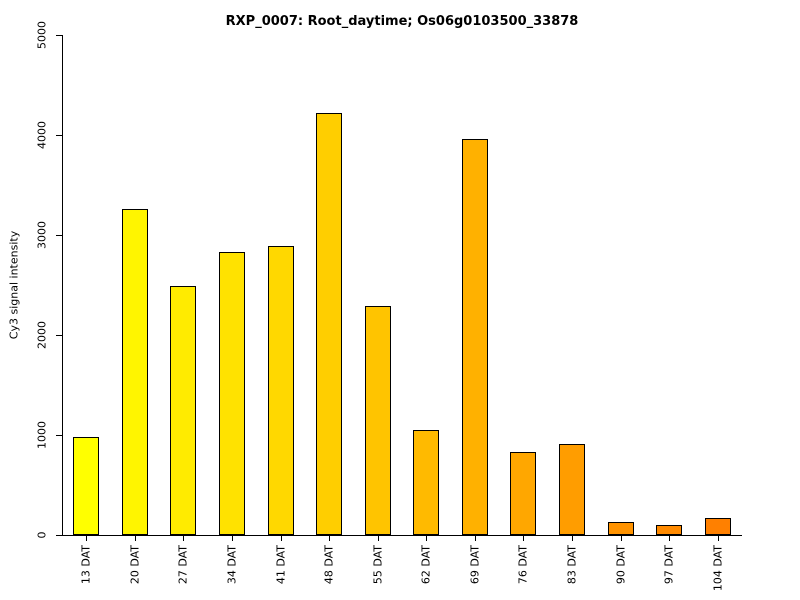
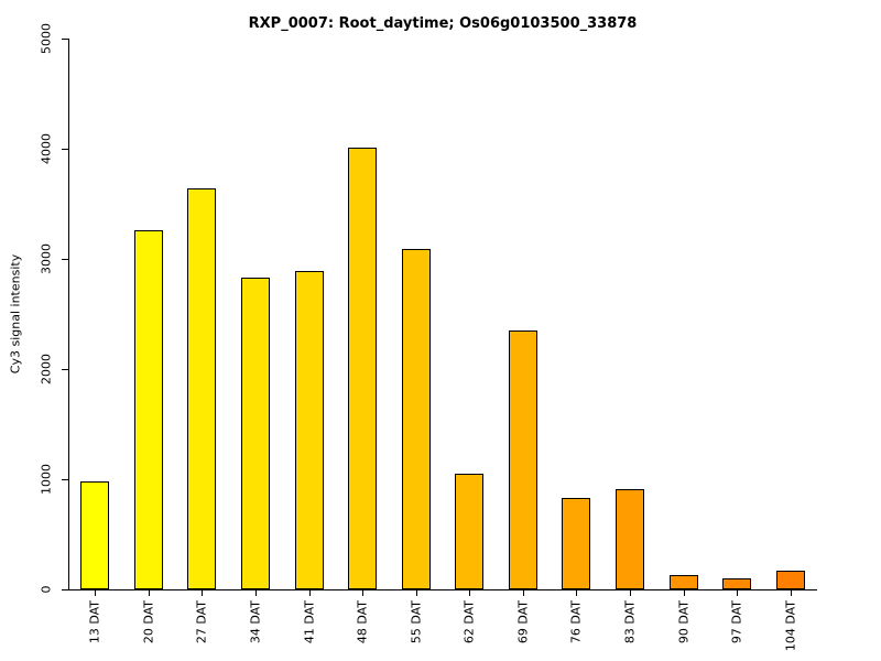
27 DAT: 2490 -> 3640
48 DAT: 4220 -> 4010
55 DAT: 2290 -> 3090
69 DAT: 3960 -> 2350
